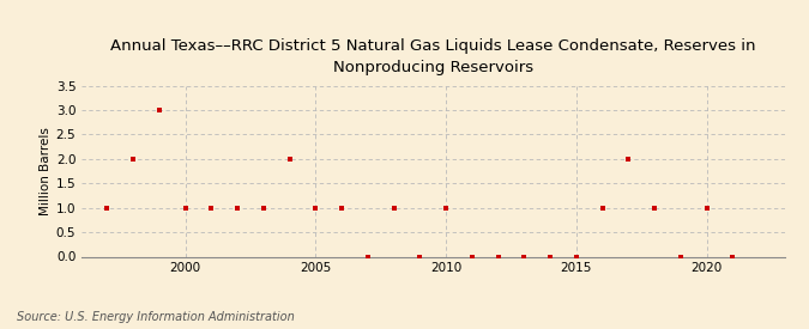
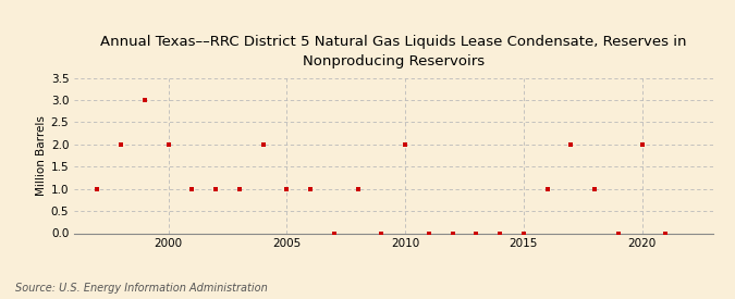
2000: 1 -> 2
2010: 1 -> 2
2020: 1 -> 2
